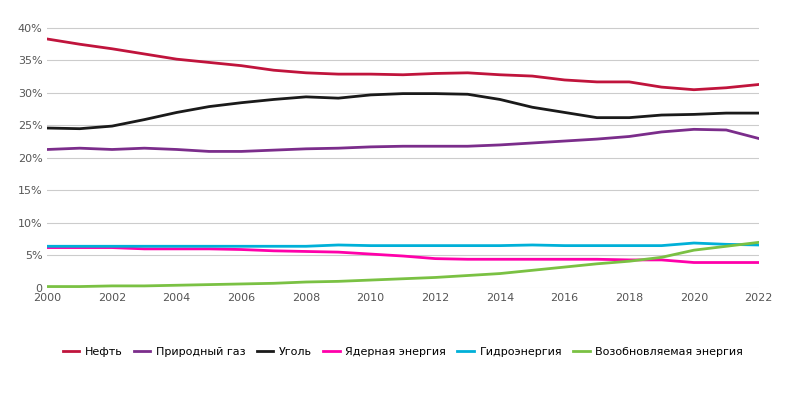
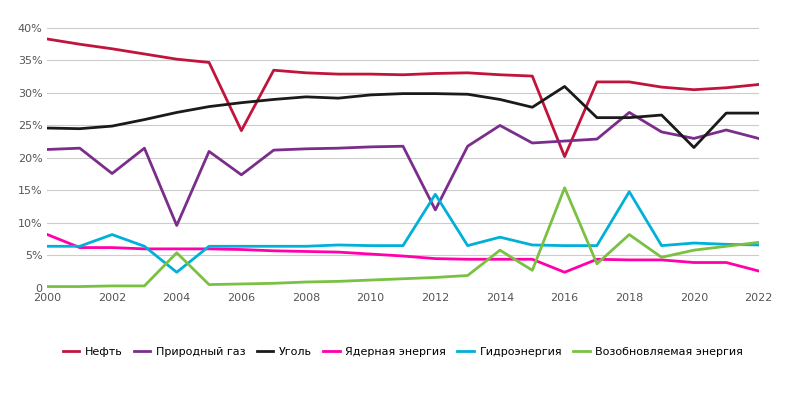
Ядерная энергия/2000: 6.2% -> 8.2%
Природный газ/2002: 21.3% -> 17.6%
Гидроэнергия/2002: 6.4% -> 8.2%
Природный газ/2004: 21.3% -> 9.6%
Гидроэнергия/2004: 6.4% -> 2.4%
Возобновляемая энергия/2004: 0.4% -> 5.4%
Нефть/2006: 34.2% -> 24.2%
Природный газ/2006: 21.0% -> 17.4%
Природный газ/2012: 21.8% -> 12.0%
Гидроэнергия/2012: 6.5% -> 14.4%
Природный газ/2014: 22.0% -> 25.0%
Гидроэнергия/2014: 6.5% -> 7.8%
Возобновляемая энергия/2014: 2.2% -> 5.8%
Нефть/2016: 32.0% -> 20.2%
Уголь/2016: 27.0% -> 31.0%
Ядерная энергия/2016: 4.4% -> 2.4%
Возобновляемая энергия/2016: 3.2% -> 15.4%
Природный газ/2018: 23.3% -> 27.0%
Гидроэнергия/2018: 6.5% -> 14.8%
Возобновляемая энергия/2018: 4.1% -> 8.2%
Природный газ/2020: 24.4% -> 23.0%
Уголь/2020: 26.7% -> 21.6%
Ядерная энергия/2022: 3.9% -> 2.6%
